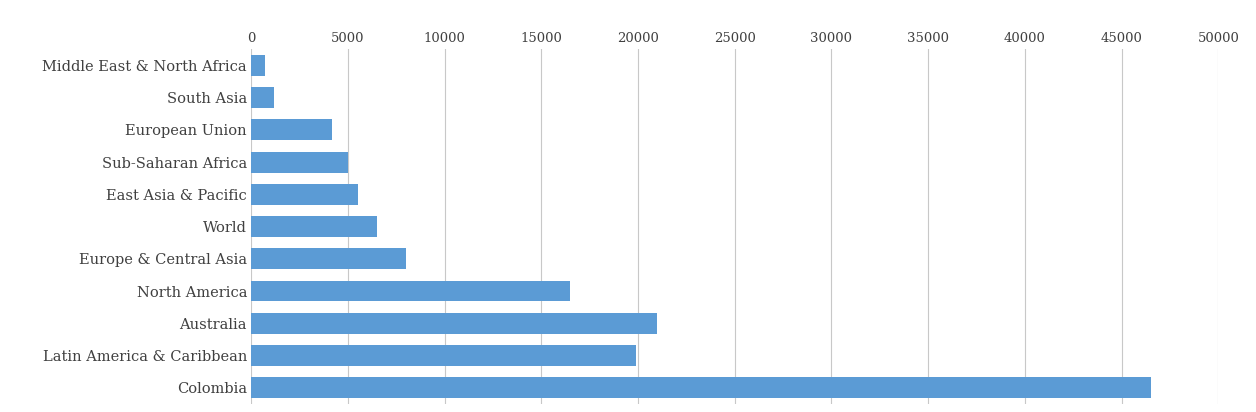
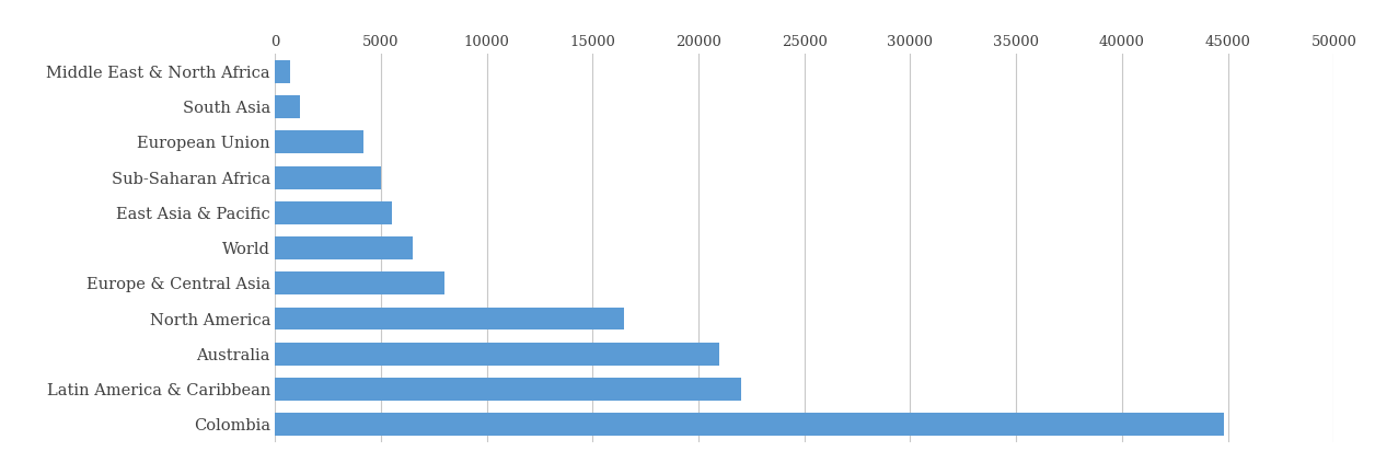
Latin America & Caribbean: 19900 -> 22000
Colombia: 46500 -> 44800
